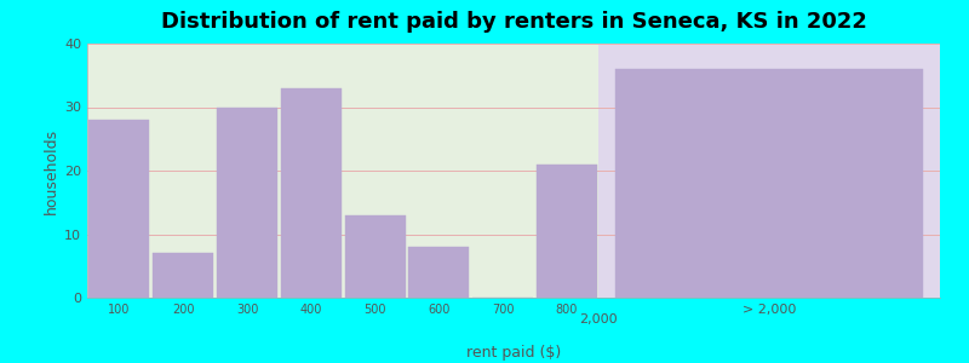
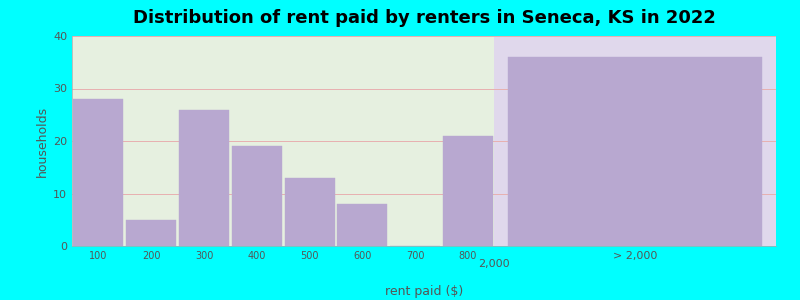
200: 7 -> 5
300: 30 -> 26
400: 33 -> 19
